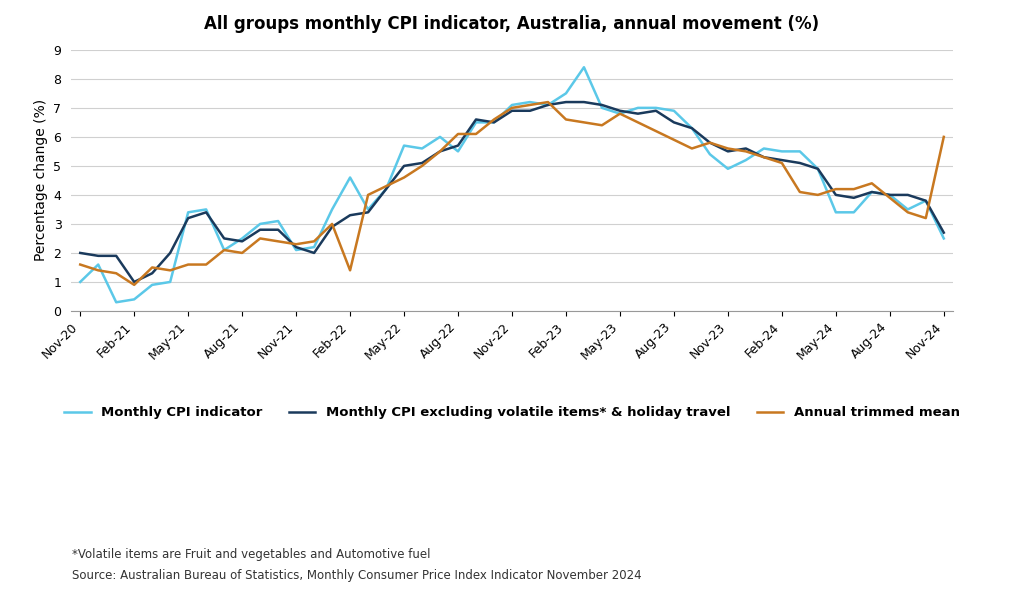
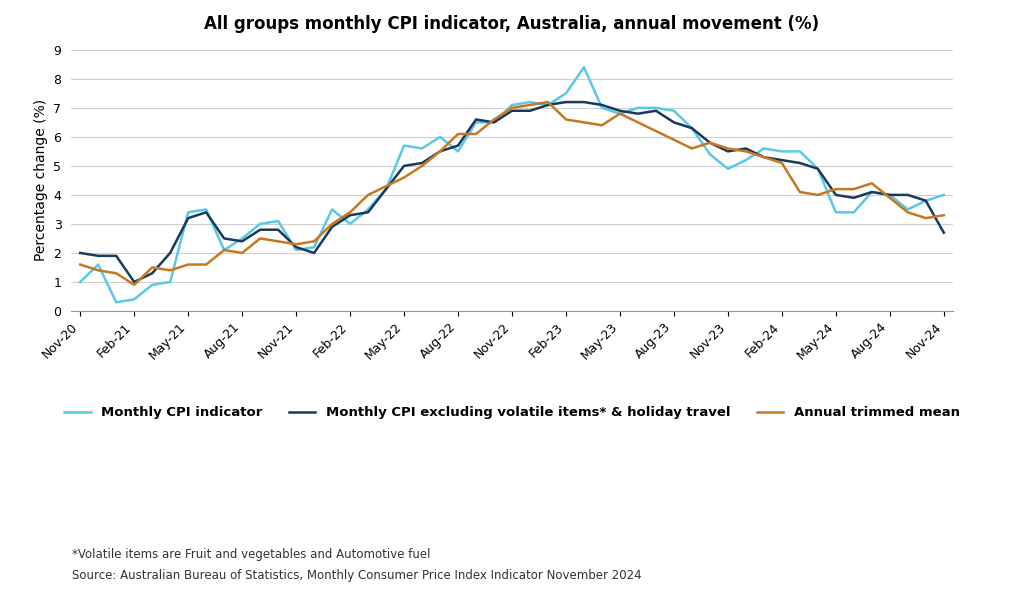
Monthly CPI indicator/Feb-22: 4.6 -> 3.0
Annual trimmed mean/Feb-22: 1.4 -> 3.4
Monthly CPI indicator/Nov-24: 2.5 -> 4.0
Annual trimmed mean/Nov-24: 6.0 -> 3.3
